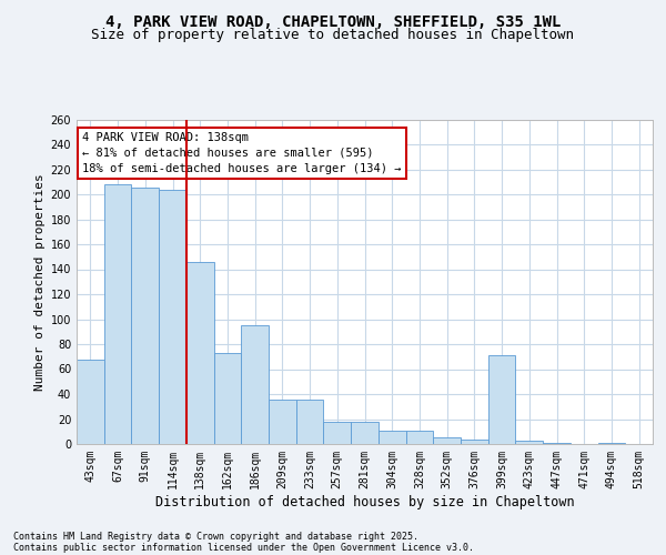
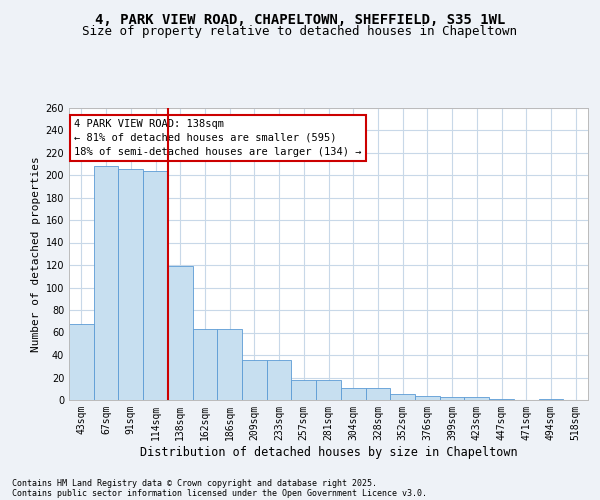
138sqm: 146 -> 119
162sqm: 73 -> 63
186sqm: 95 -> 63
399sqm: 71 -> 3
